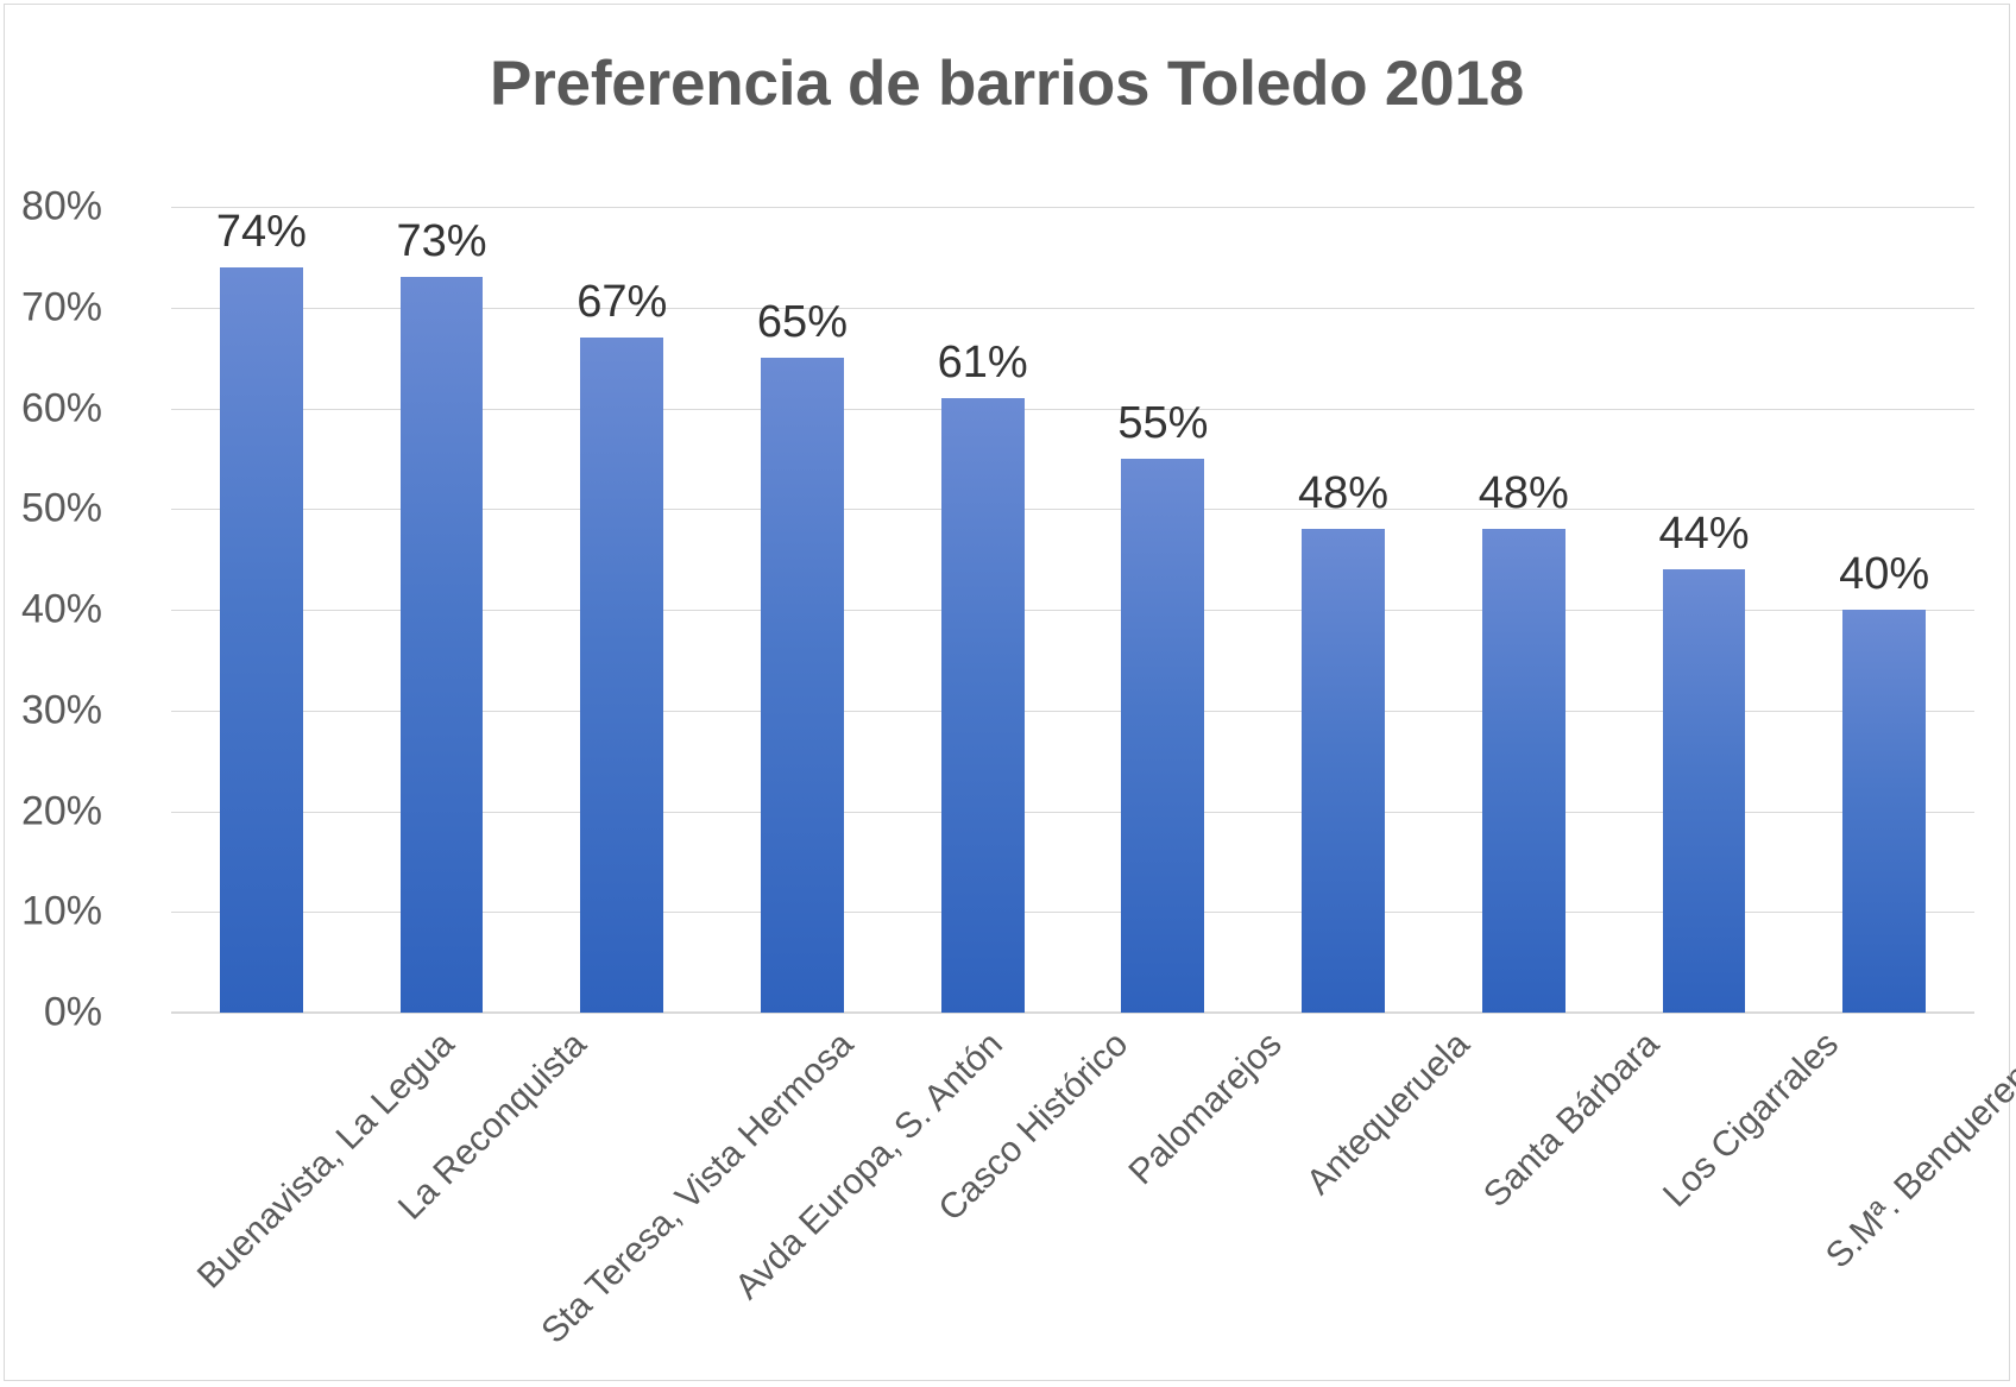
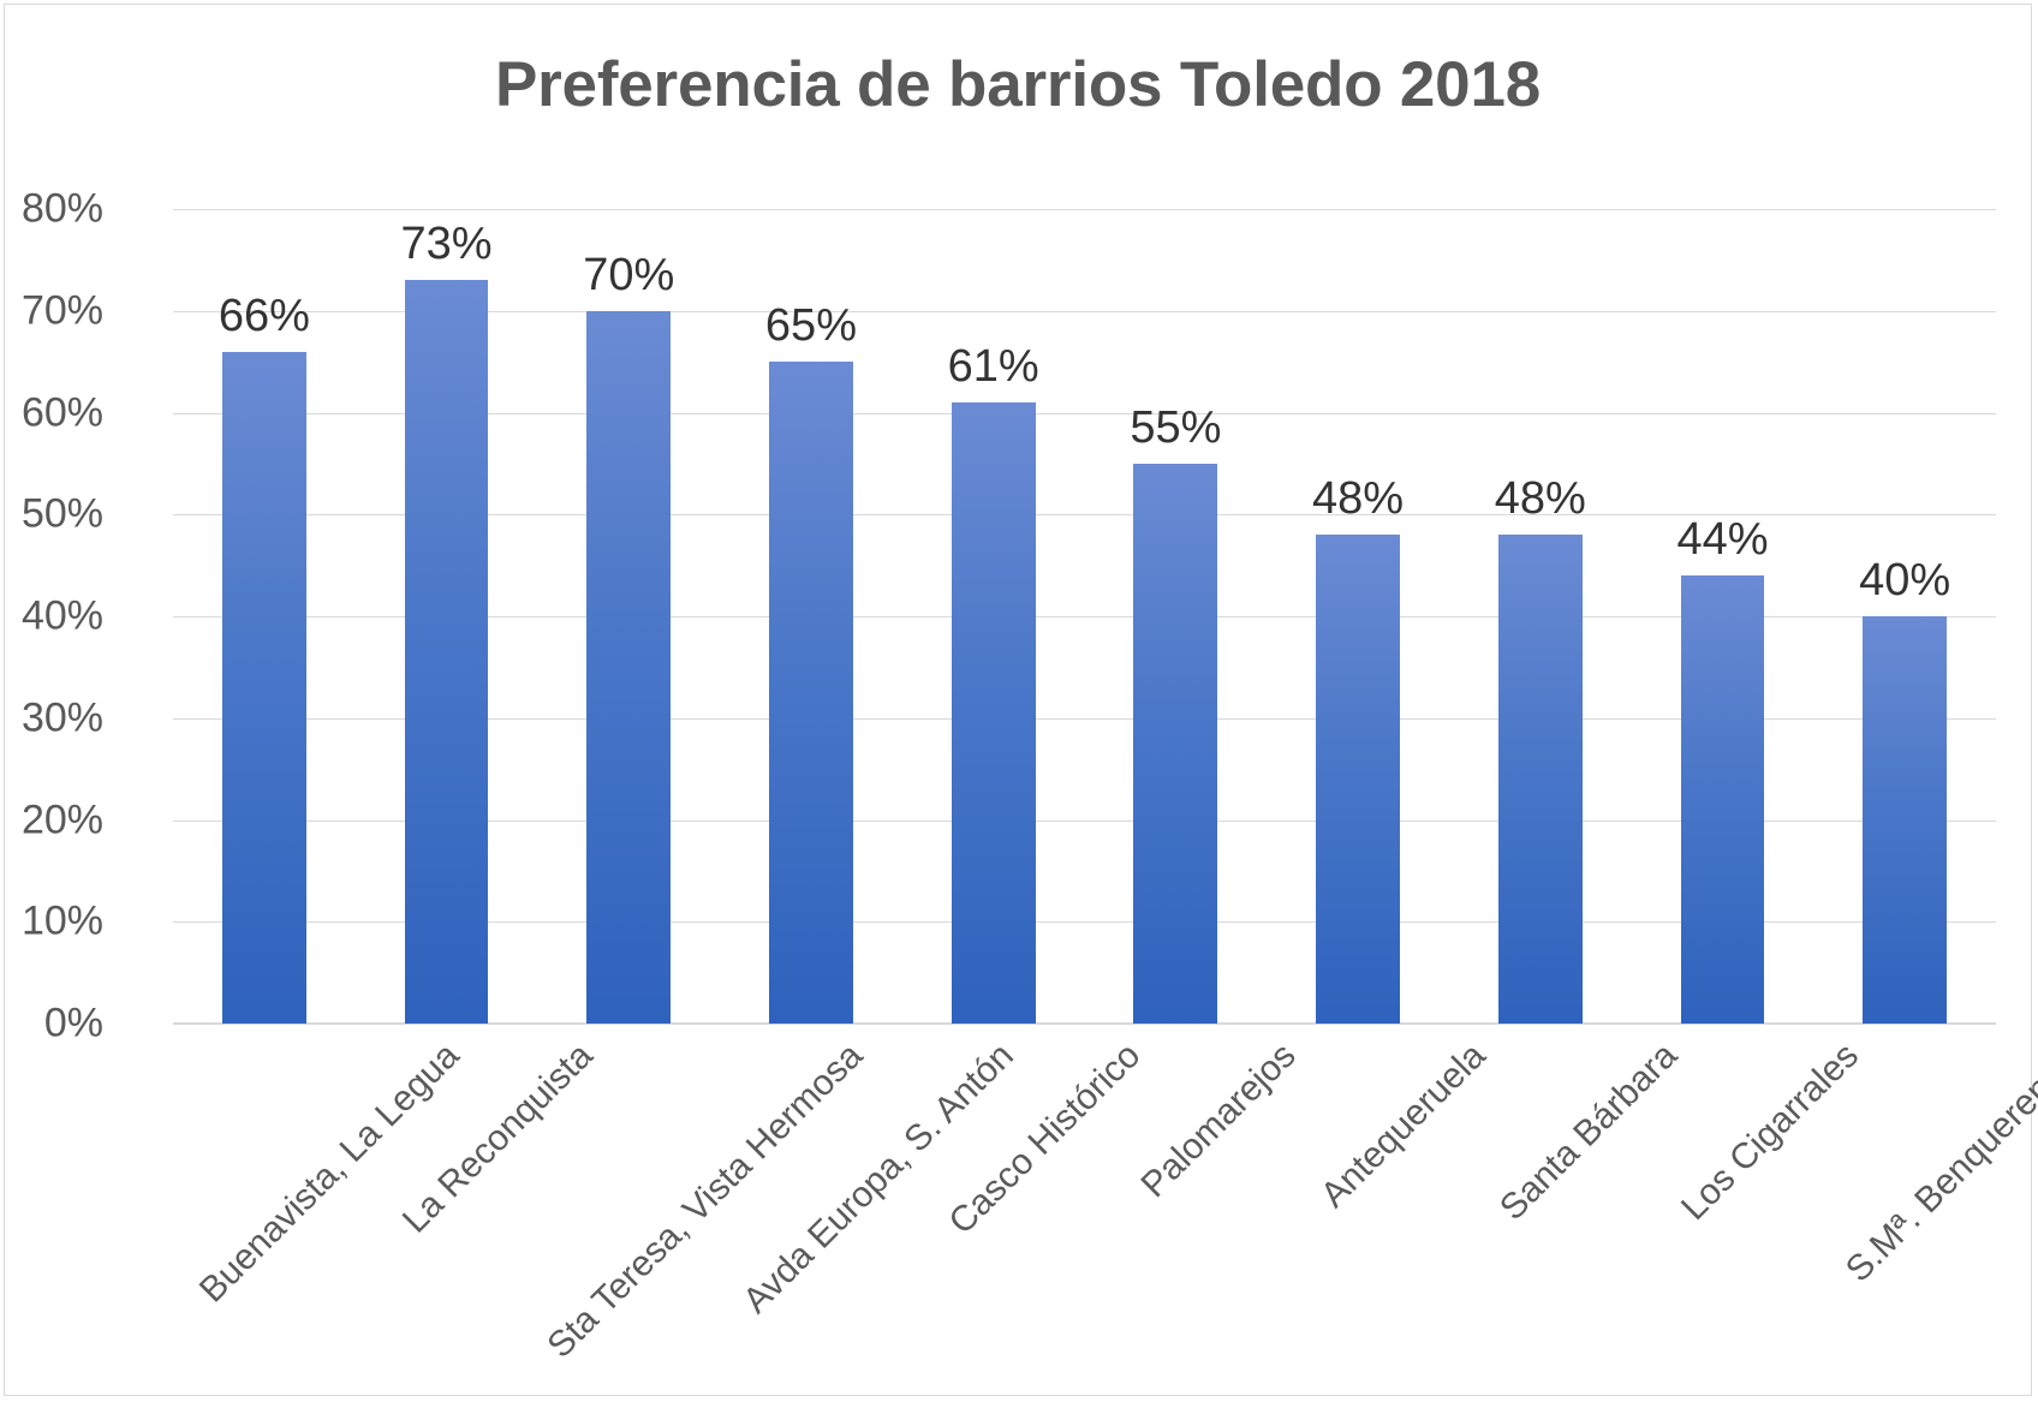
Buenavista, La Legua: 74% -> 66%
Sta Teresa, Vista Hermosa: 67% -> 70%
